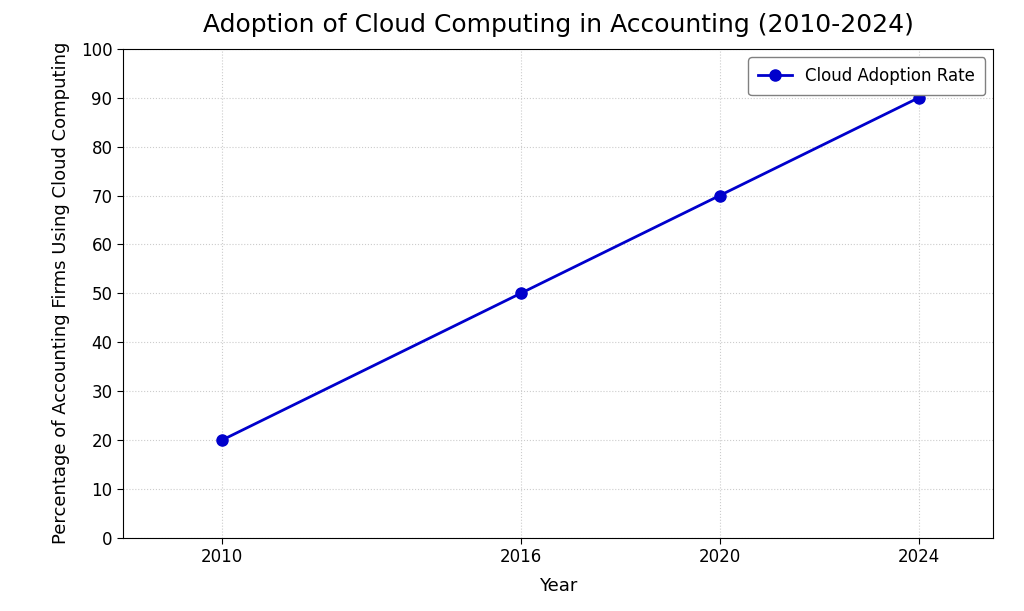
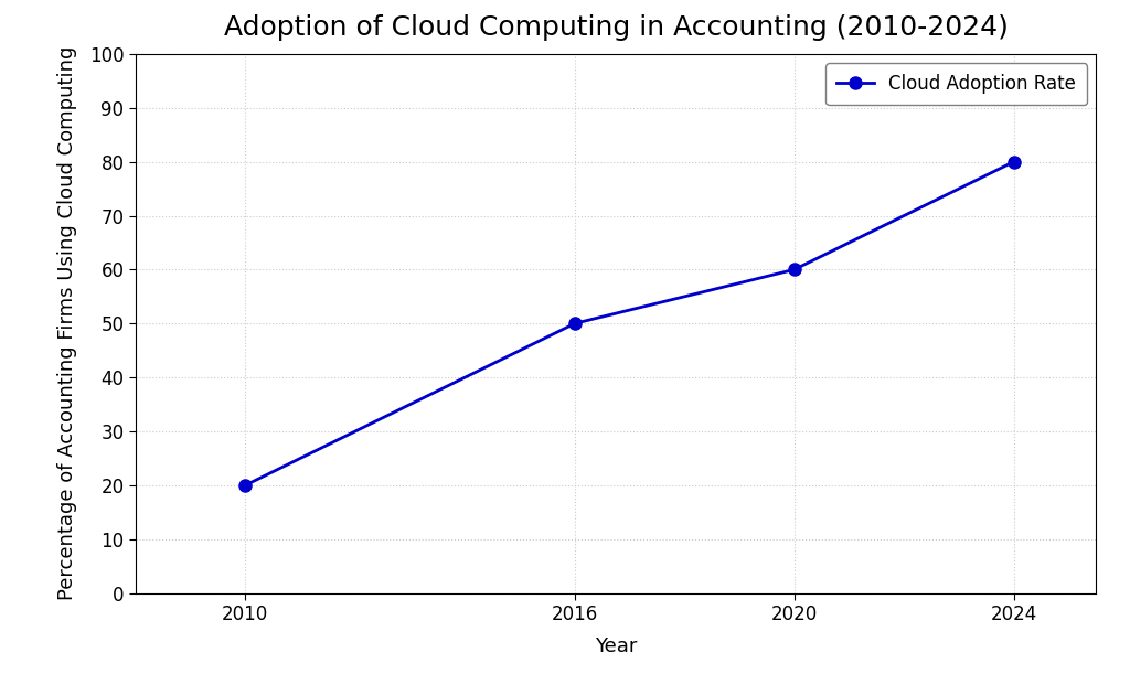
2020: 70 -> 60
2024: 90 -> 80
